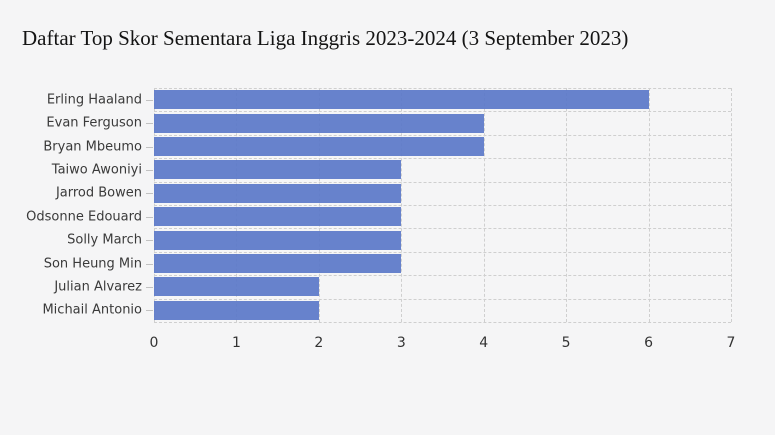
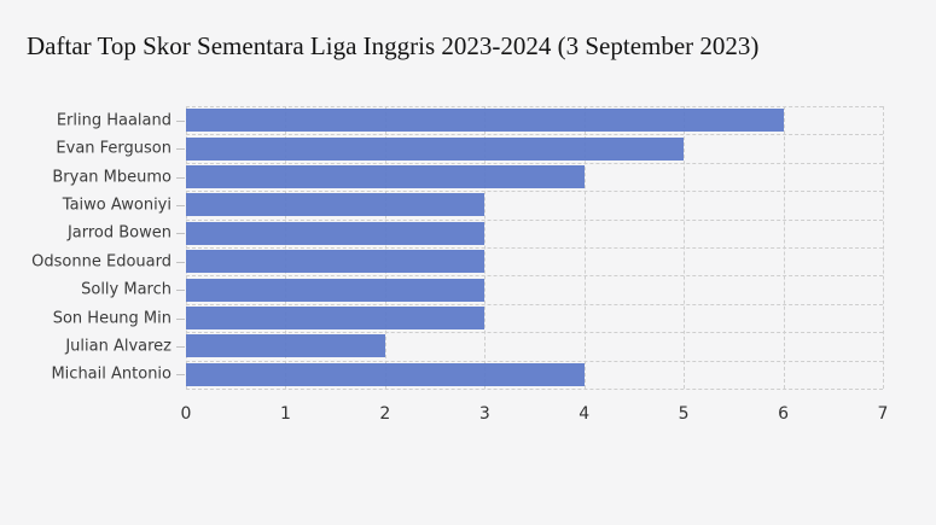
Evan Ferguson: 4 -> 5
Michail Antonio: 2 -> 4
